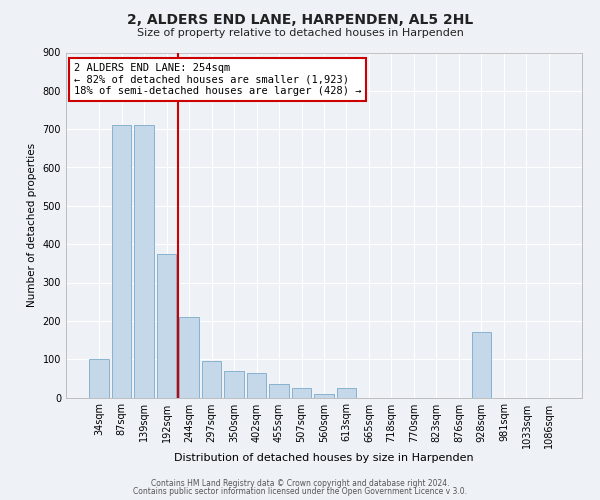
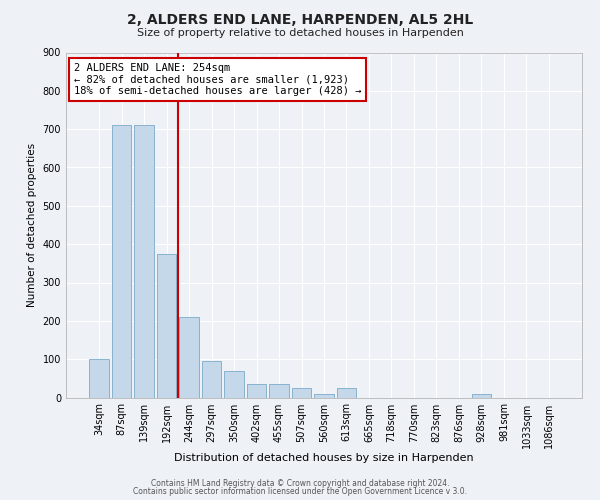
402sqm: 65 -> 35
928sqm: 170 -> 10
